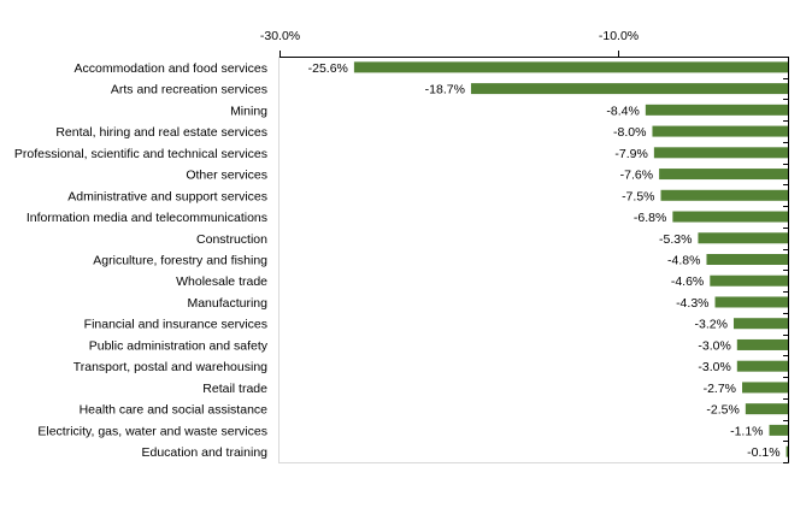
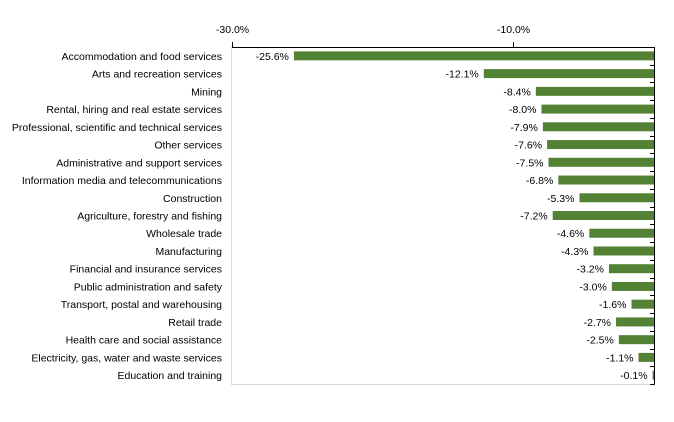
Arts and recreation services: -18.7% -> -12.1%
Agriculture, forestry and fishing: -4.8% -> -7.2%
Transport, postal and warehousing: -3.0% -> -1.6%
